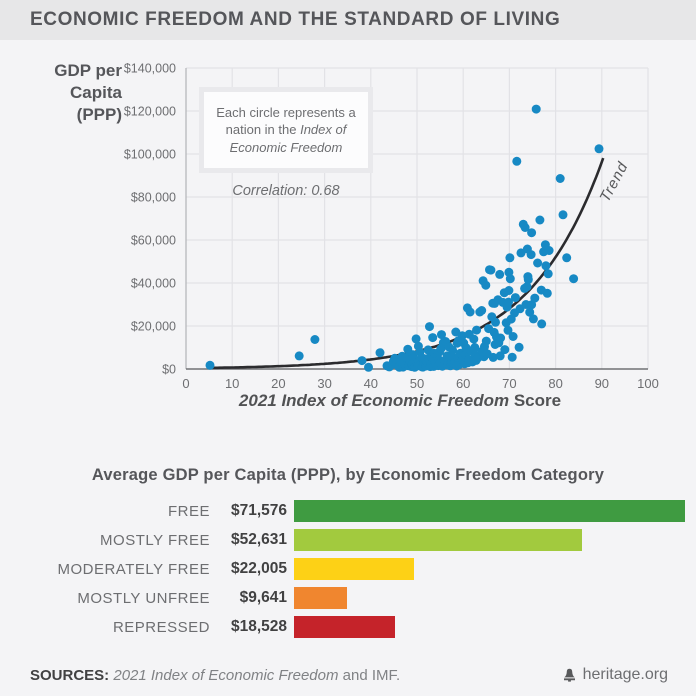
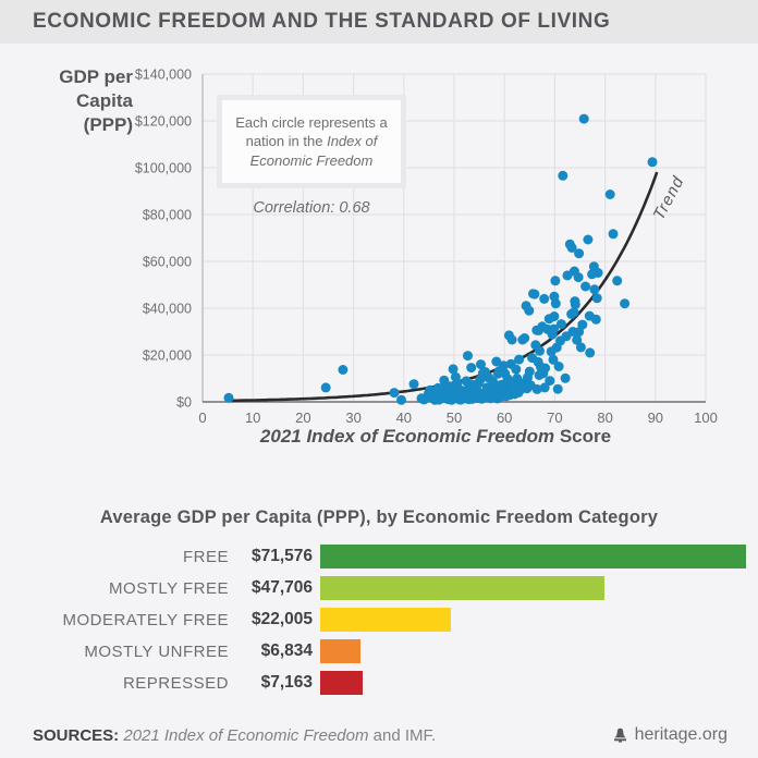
Average GDP per Capita (PPP), by Economic Freedom Category/MOSTLY FREE: $52,631 -> $47,706
Average GDP per Capita (PPP), by Economic Freedom Category/MOSTLY UNFREE: $9,641 -> $6,834
Average GDP per Capita (PPP), by Economic Freedom Category/REPRESSED: $18,528 -> $7,163
